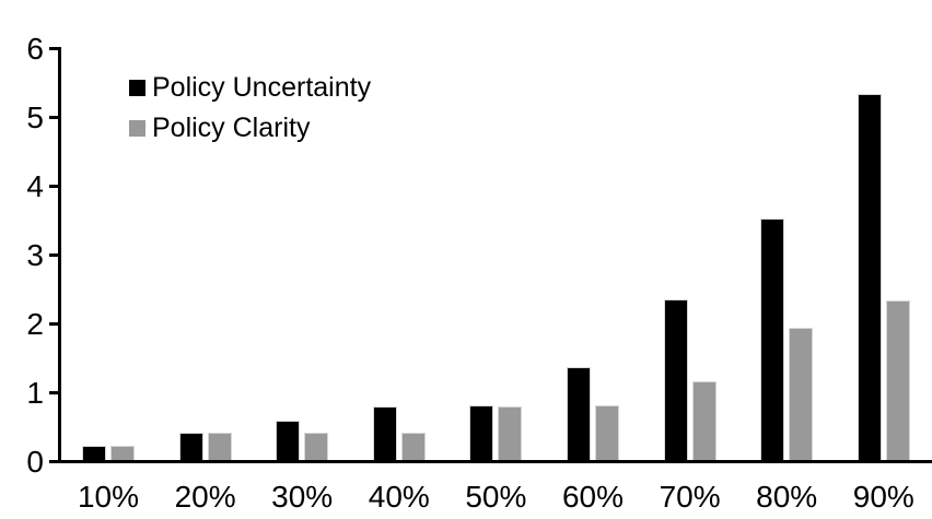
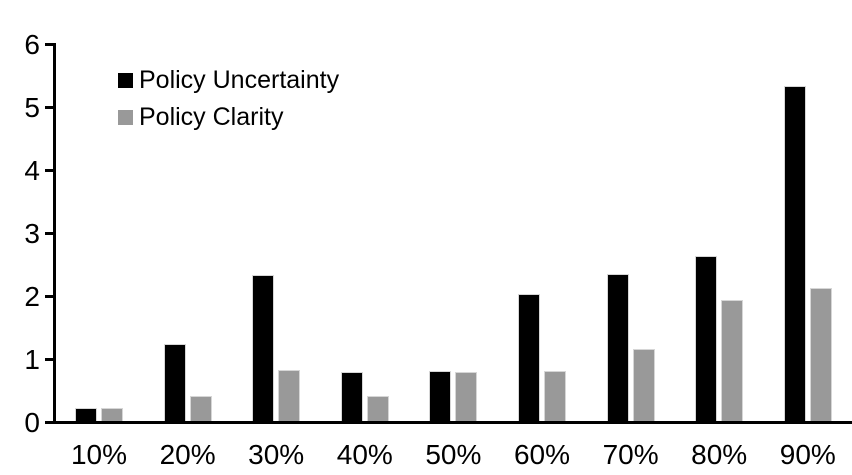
Policy Uncertainty/20%: 0.4 -> 1.2
Policy Uncertainty/30%: 0.6 -> 2.3
Policy Clarity/30%: 0.4 -> 0.8
Policy Uncertainty/60%: 1.3 -> 2.0
Policy Uncertainty/80%: 3.5 -> 2.6
Policy Clarity/90%: 2.3 -> 2.1
